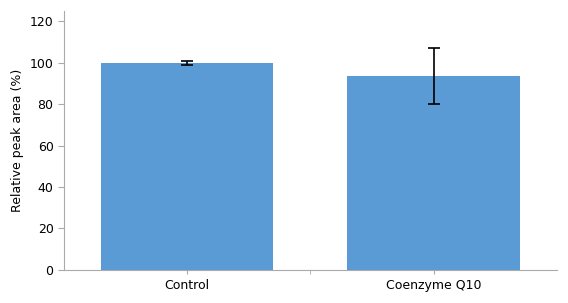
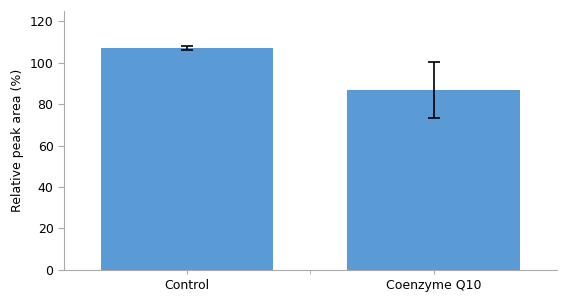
Control: 100.0 -> 107.0
Coenzyme Q10: 93.5 -> 87.0
